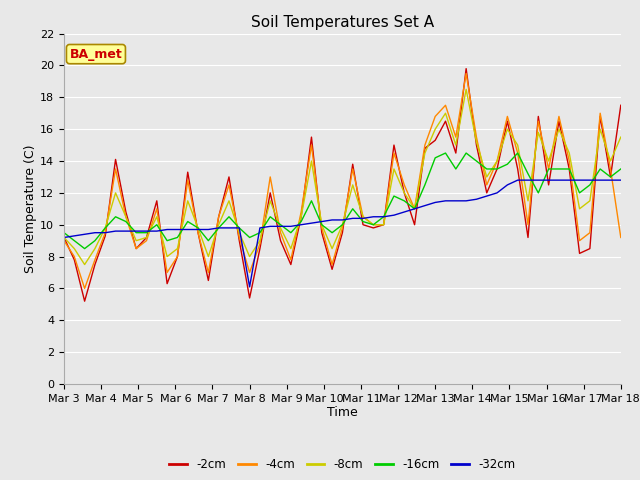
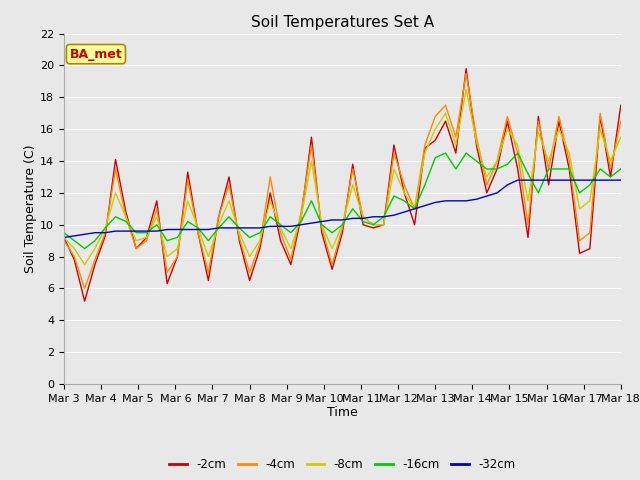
-2cm/Mar 8: 5.4 -> 6.5
-32cm/Mar 8: 6.1 -> 9.8
-4cm/Mar 18: 9.2 -> 16.5
